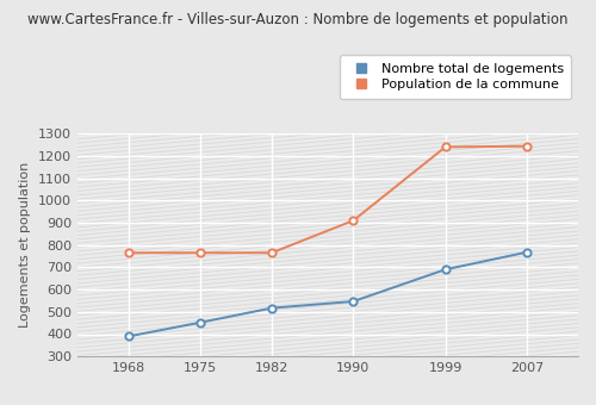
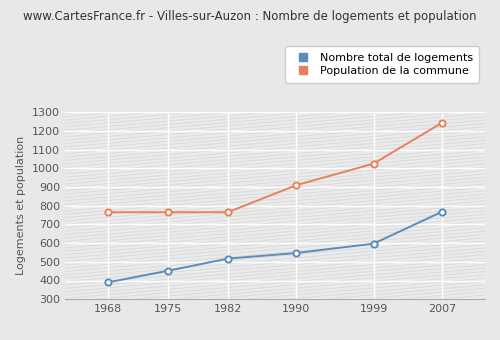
Nombre total de logements/1999: 690 -> 600
Population de la commune/1999: 1240 -> 1020
